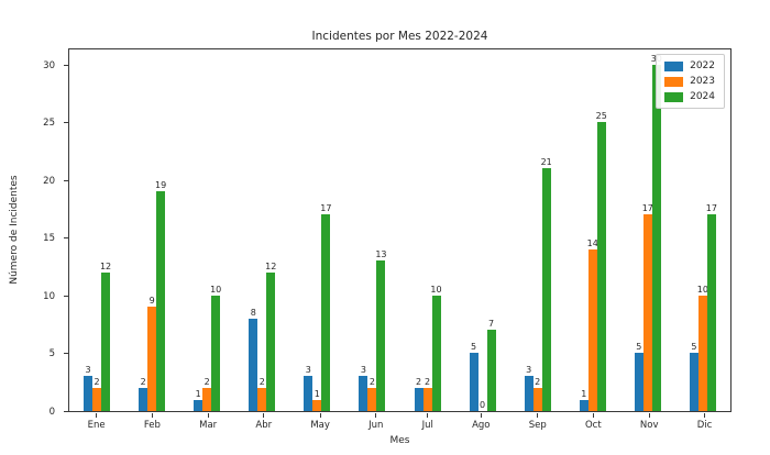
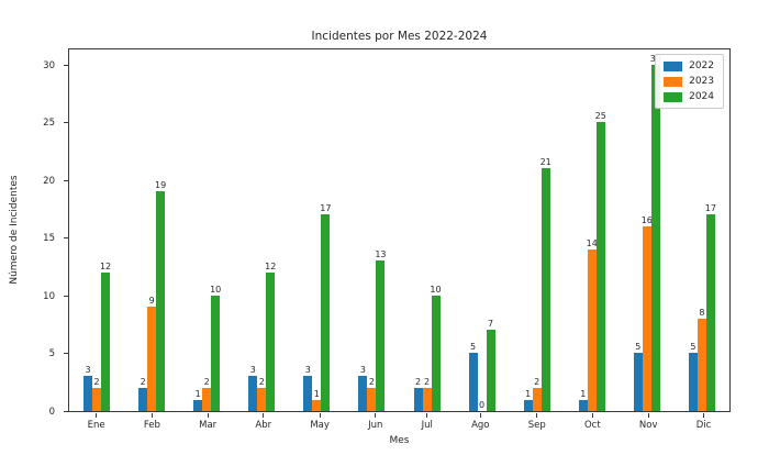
2022/Abr: 8 -> 3
2022/Sep: 3 -> 1
2023/Nov: 17 -> 16
2023/Dic: 10 -> 8
